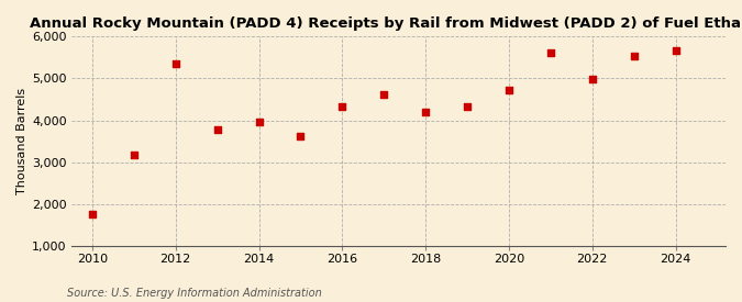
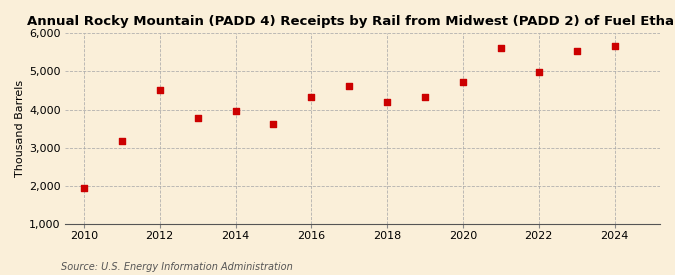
2010: 1,750 -> 1,950
2012: 5,350 -> 4,510
